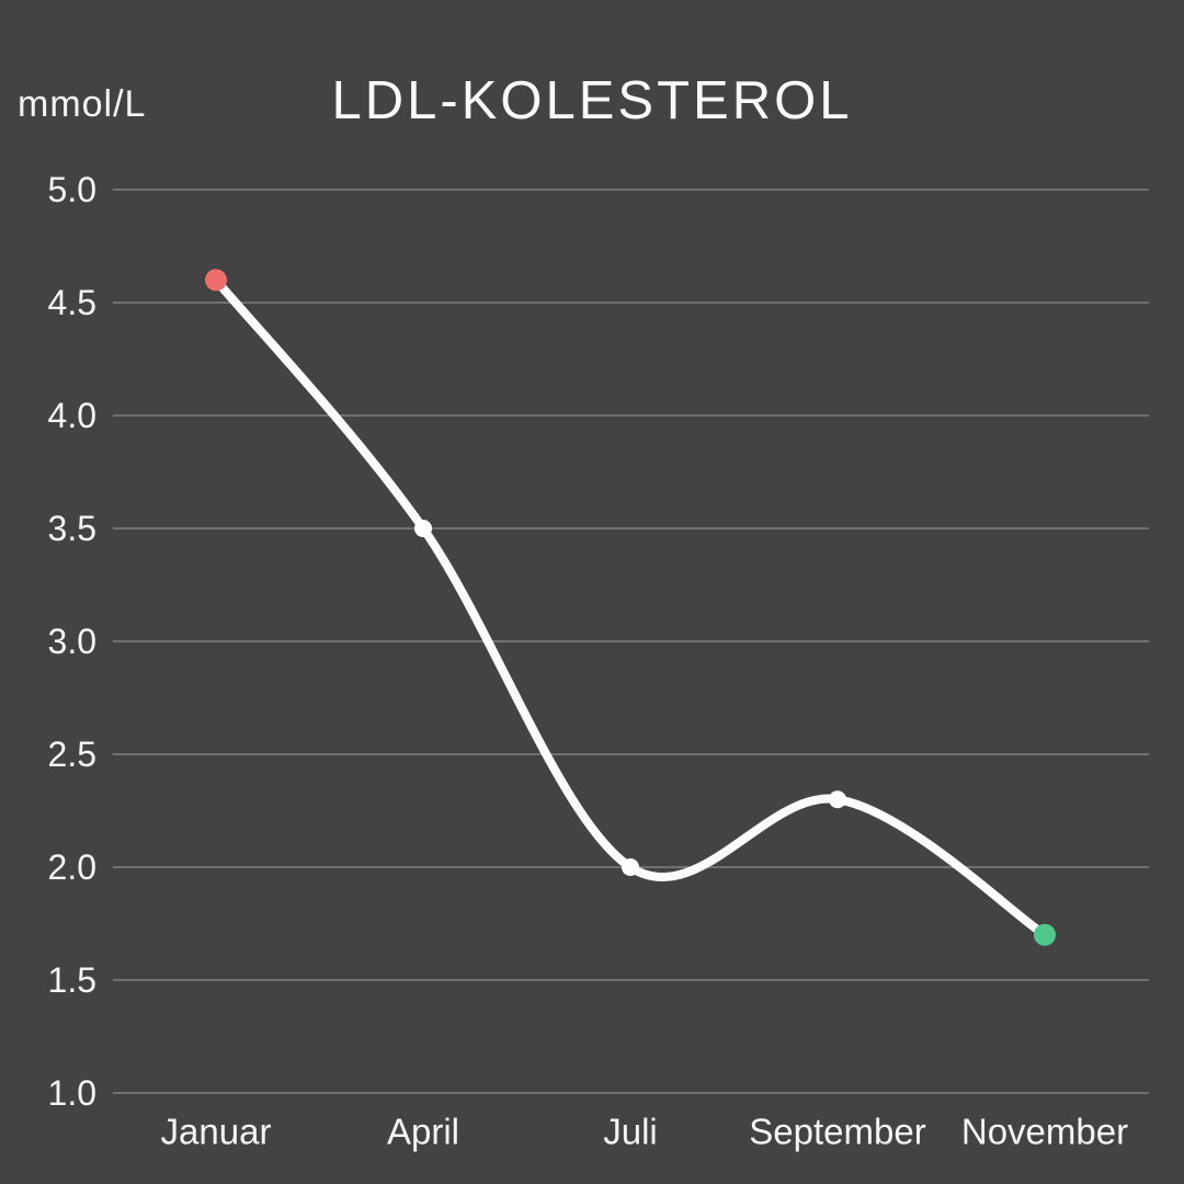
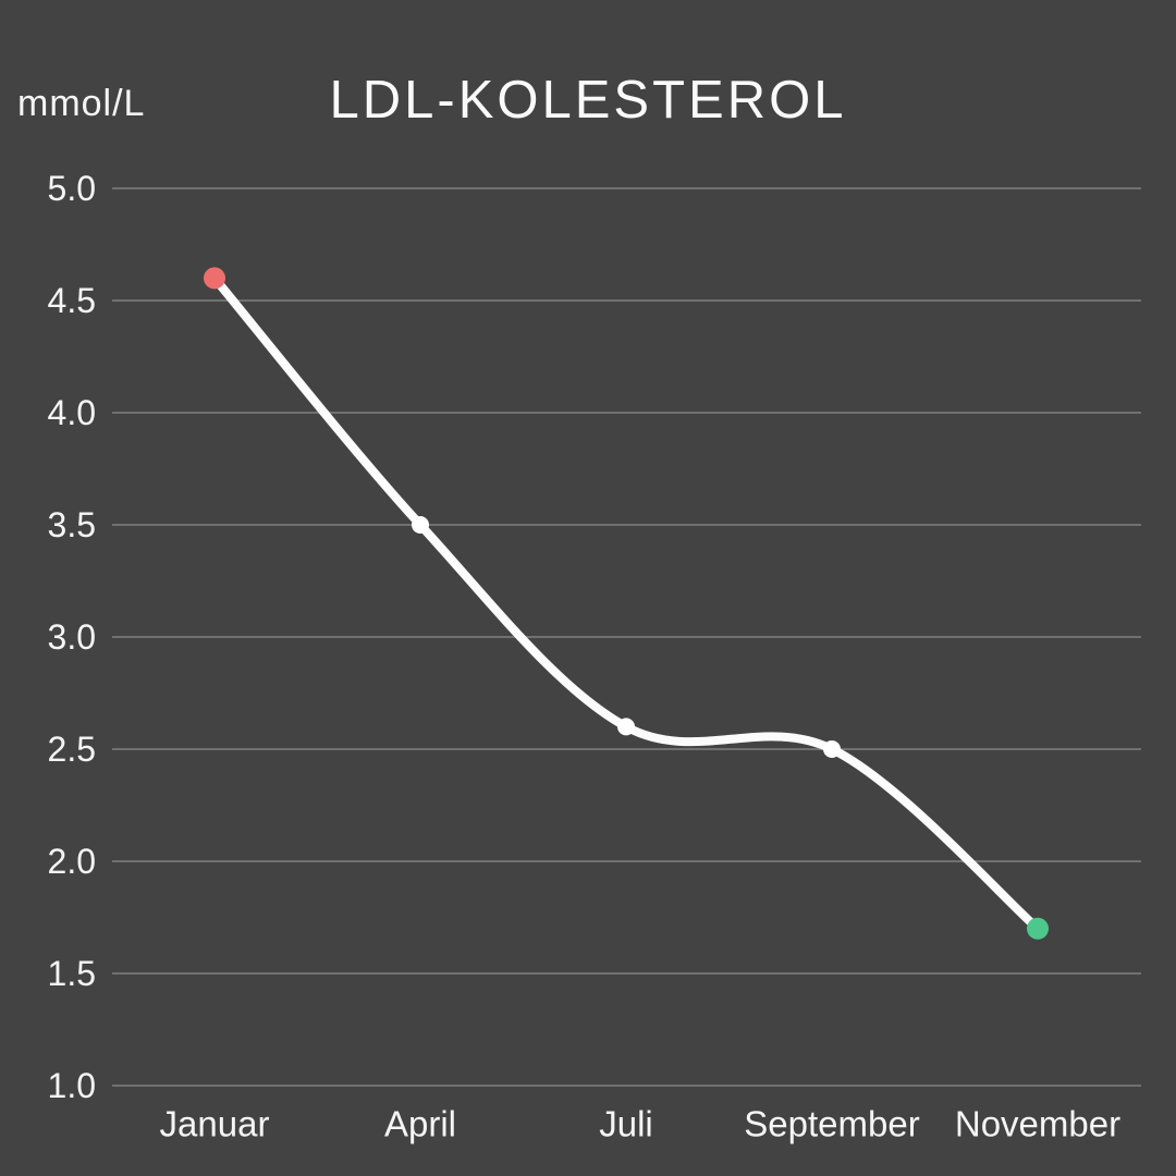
Juli: 2.0 -> 2.6
September: 2.3 -> 2.5
